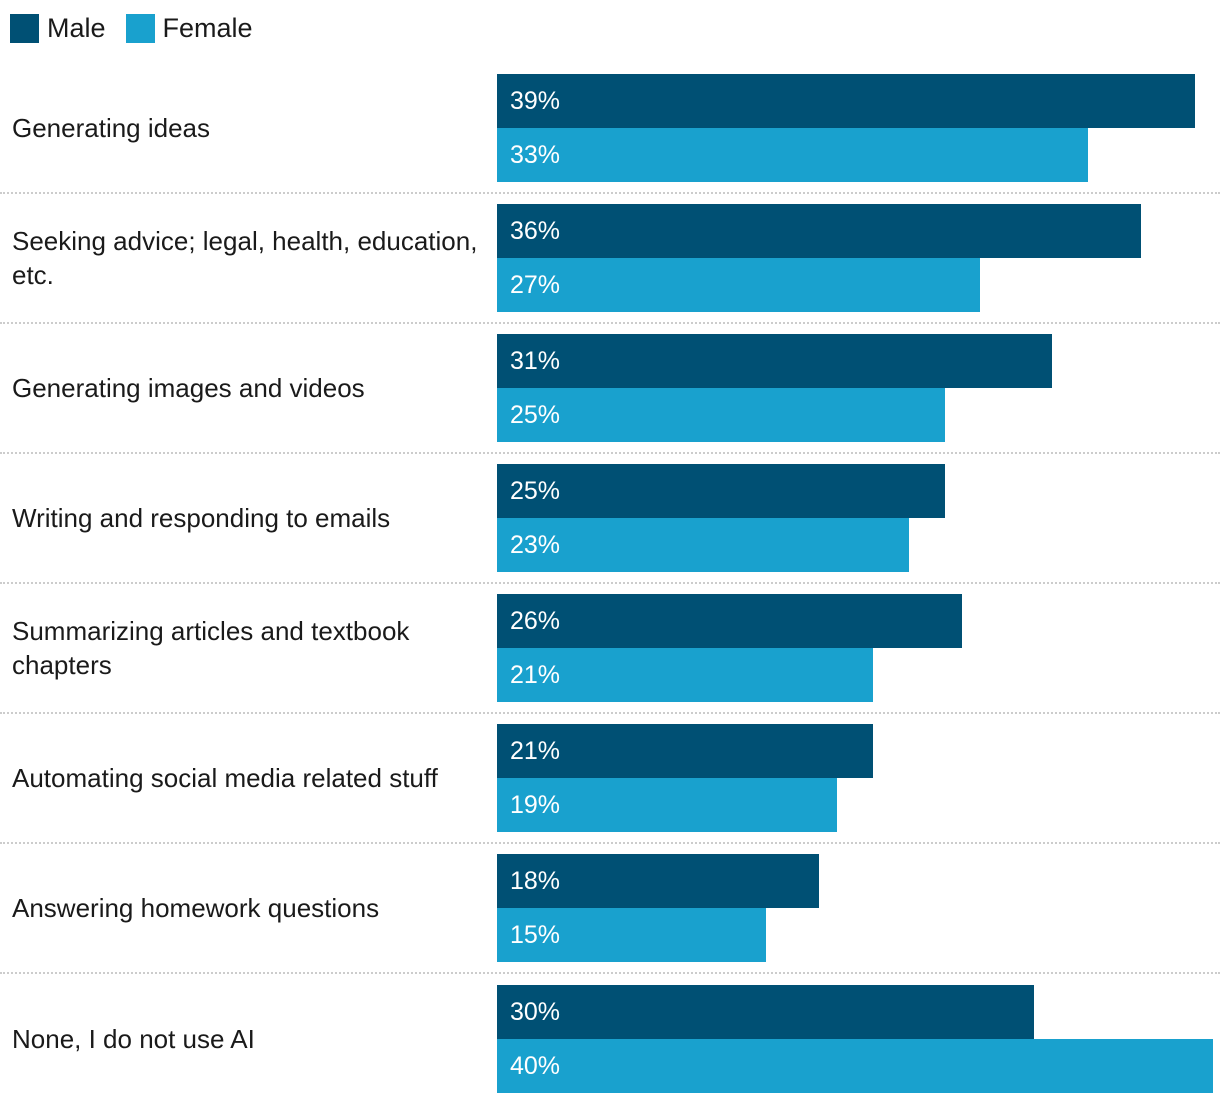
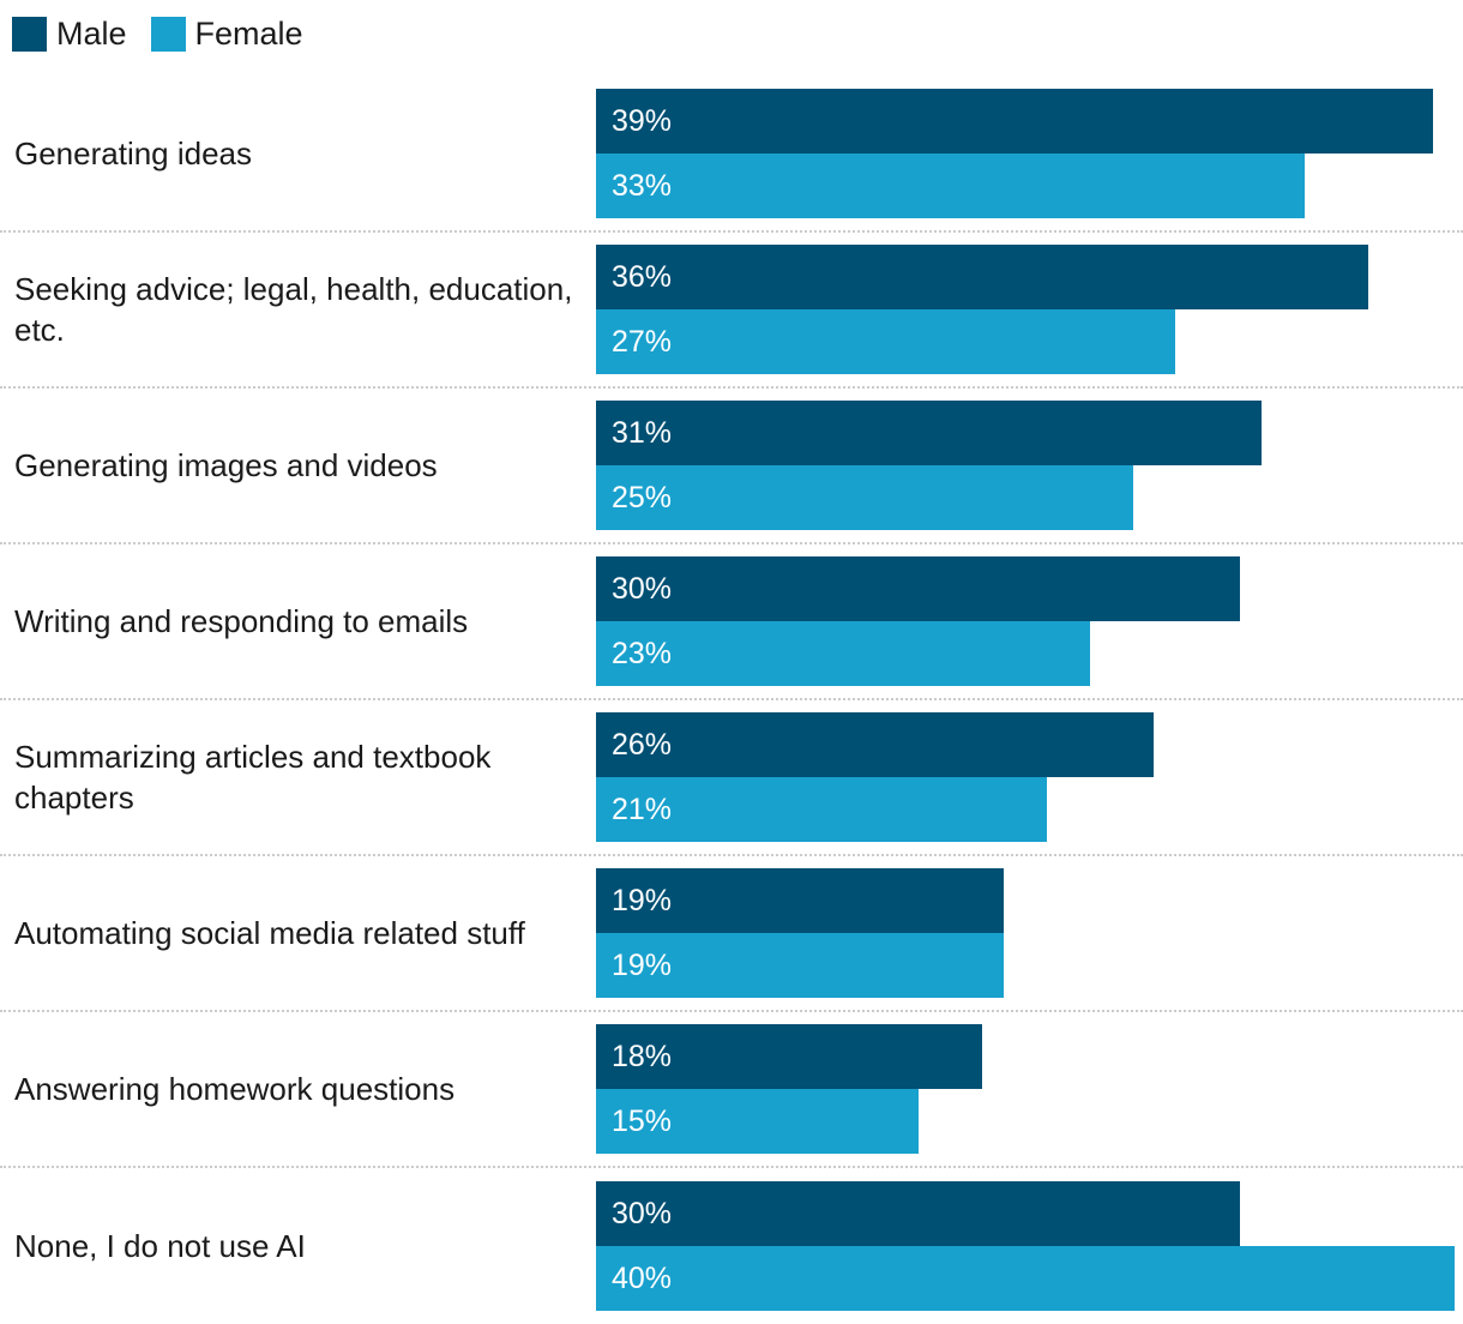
Male/Writing and responding to emails: 25% -> 30%
Male/Automating social media related stuff: 21% -> 19%
